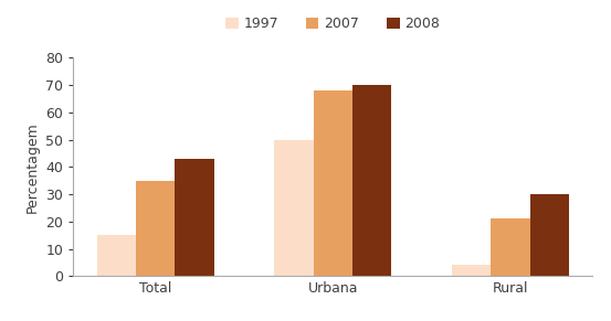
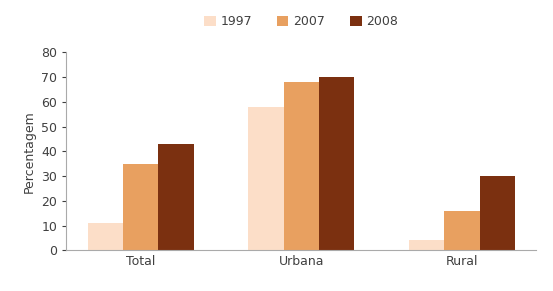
1997/Total: 15 -> 11
1997/Urbana: 50 -> 58
2007/Rural: 21 -> 16
